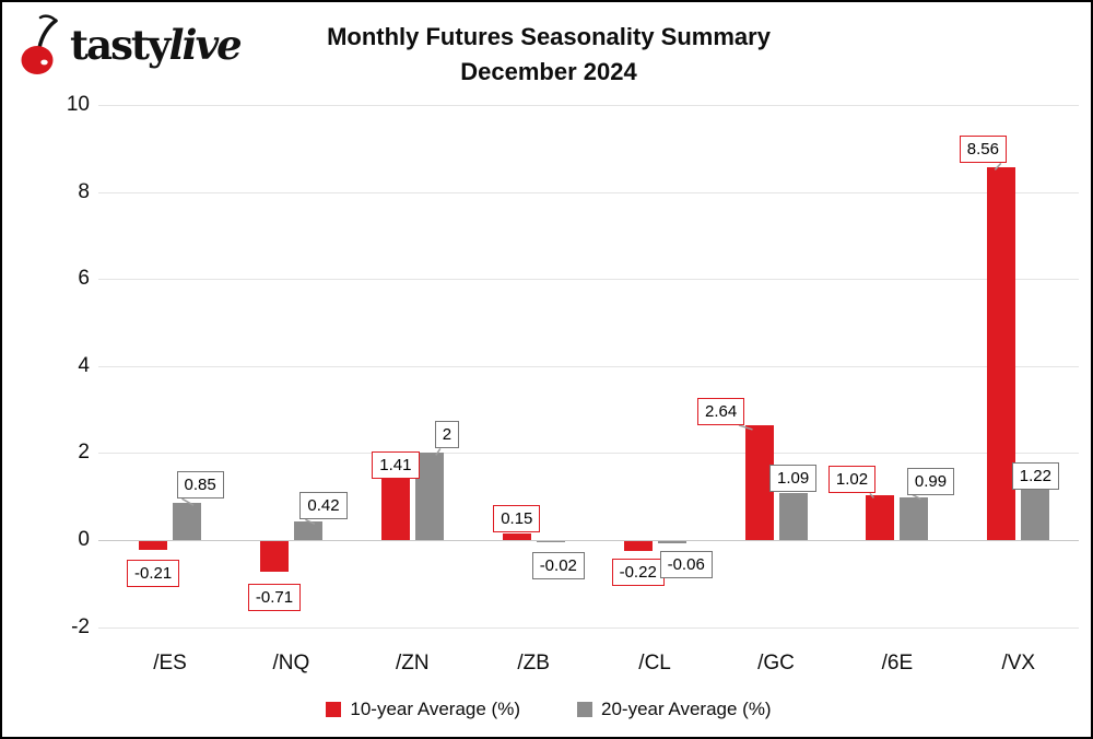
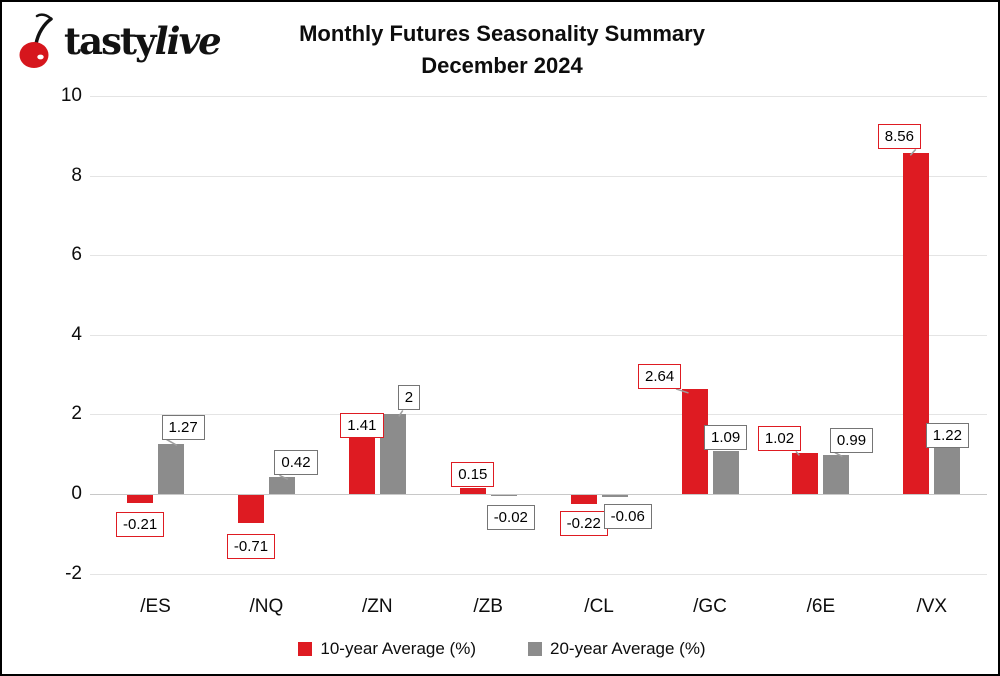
20-year Average (%)//ES: 0.85 -> 1.27
